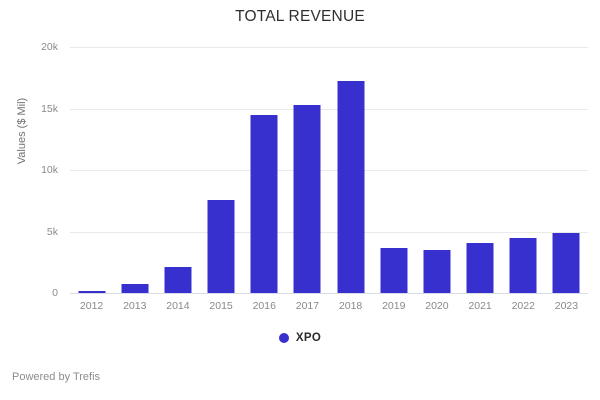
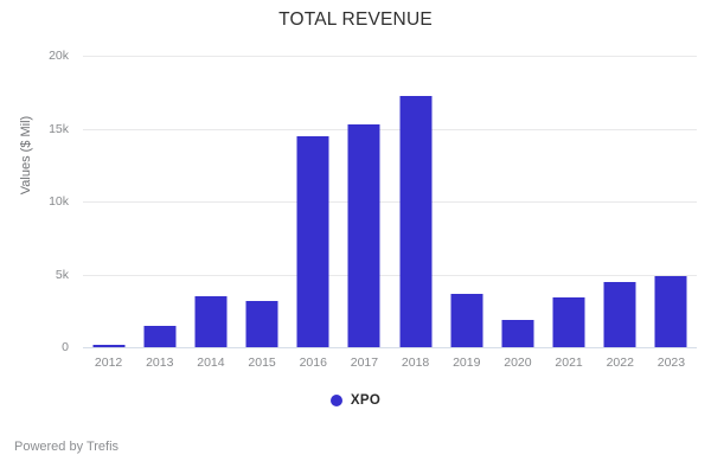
2013: 0.7k -> 1.5k
2014: 2.1k -> 3.5k
2015: 7.6k -> 3.2k
2020: 3.5k -> 1.9k
2021: 4.1k -> 3.4k
